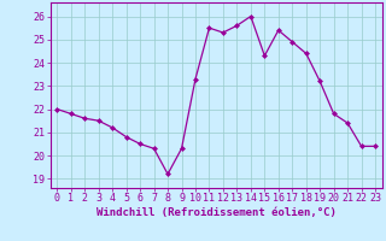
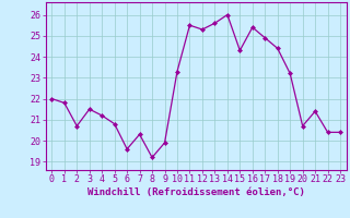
2: 21.6 -> 20.7
6: 20.5 -> 19.6
9: 20.3 -> 19.9
20: 21.8 -> 20.7
